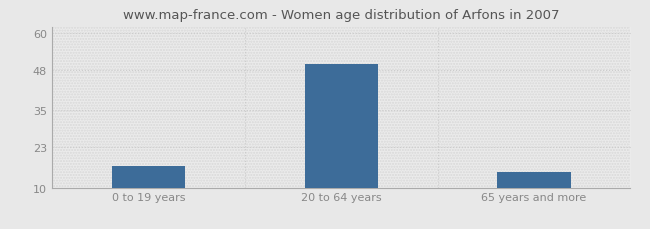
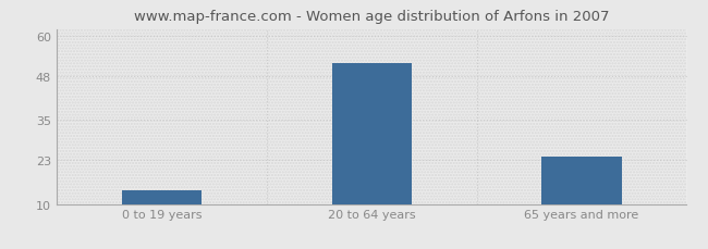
0 to 19 years: 17 -> 14
20 to 64 years: 50 -> 52
65 years and more: 15 -> 24
